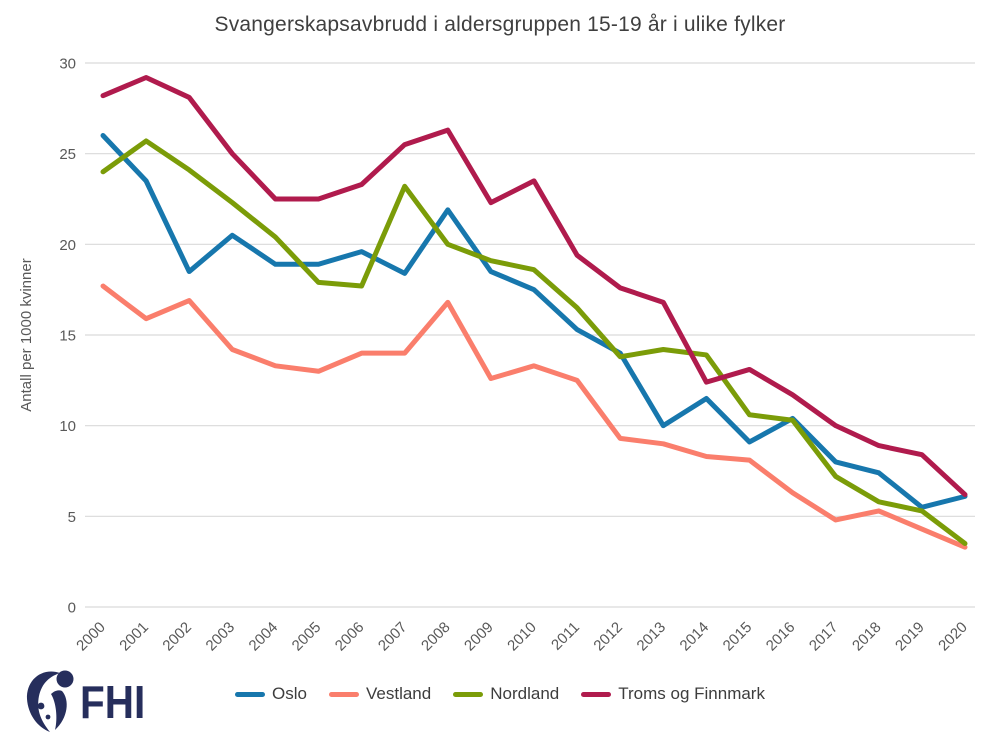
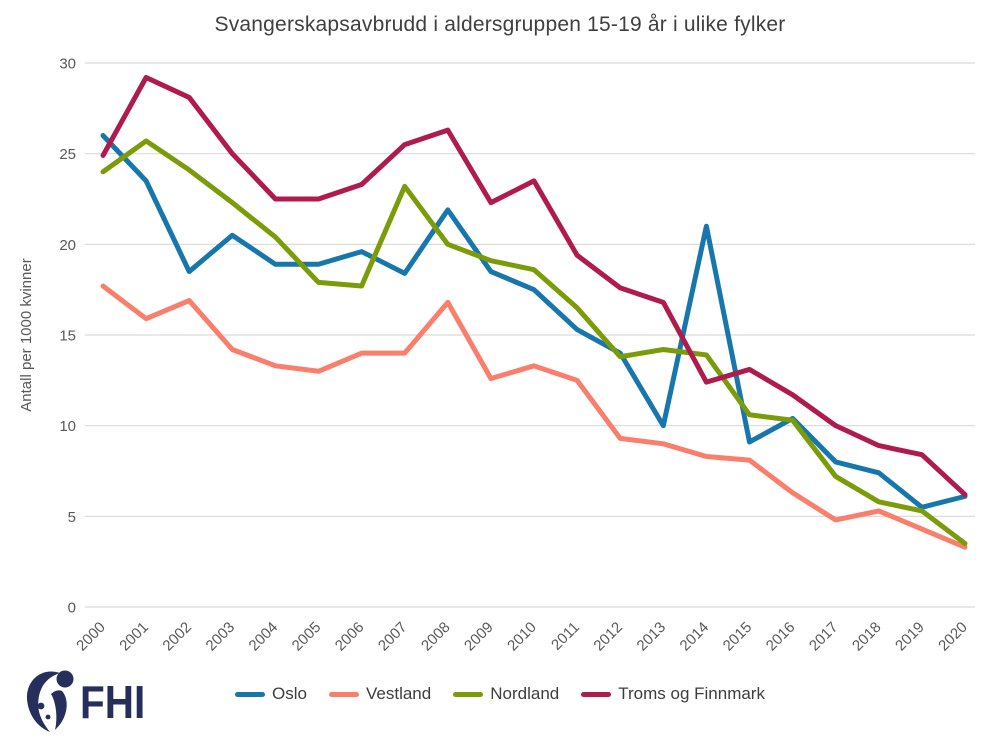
Troms og Finnmark/2000: 28.2 -> 24.9
Oslo/2014: 11.5 -> 21.0
